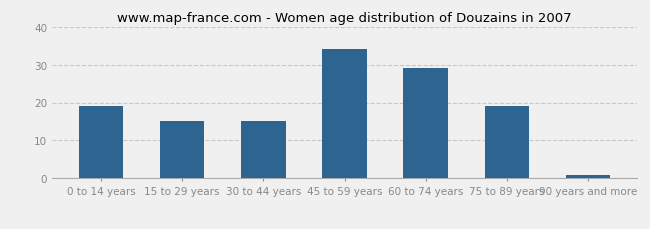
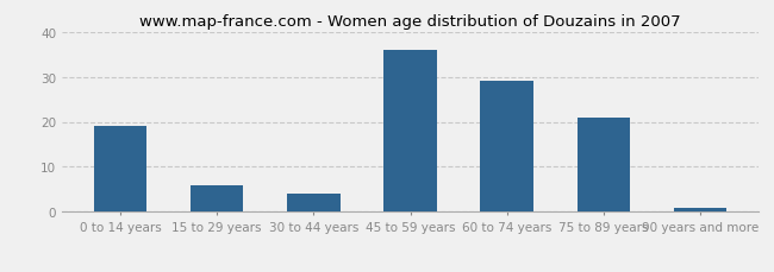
15 to 29 years: 15 -> 6
30 to 44 years: 15 -> 4
45 to 59 years: 34 -> 36
75 to 89 years: 19 -> 21
